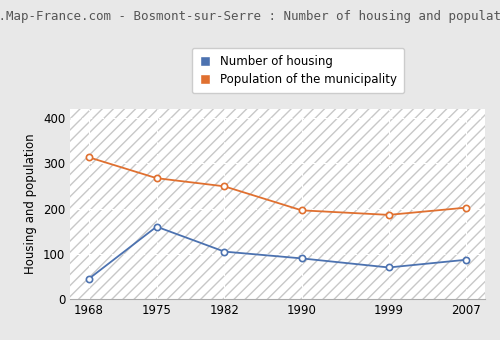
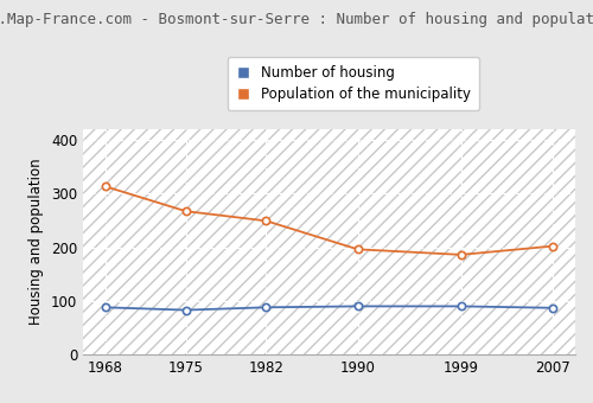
Number of housing/1968: 45 -> 88
Number of housing/1975: 160 -> 83
Number of housing/1982: 105 -> 88
Number of housing/1999: 70 -> 90
